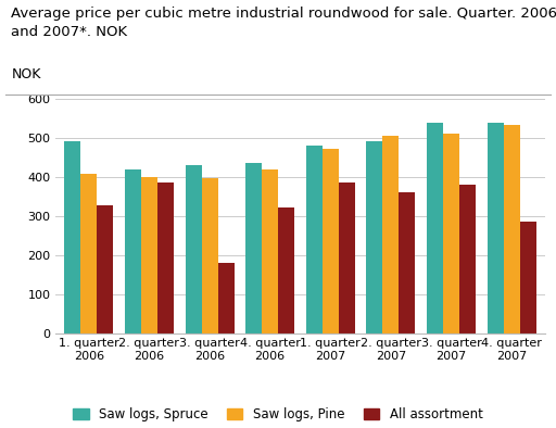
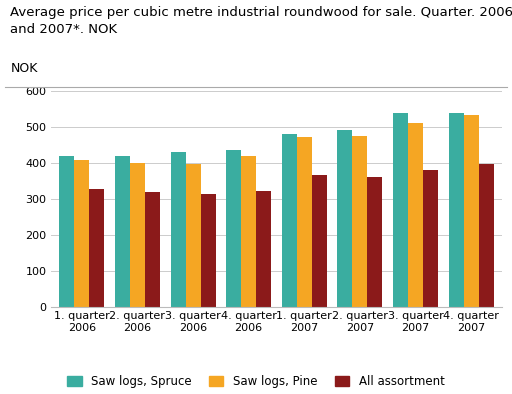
Saw logs, Spruce/1. quarter 2006: 490 -> 420
All assortment/2. quarter 2006: 385 -> 320
All assortment/3. quarter 2006: 180 -> 314
All assortment/1. quarter 2007: 385 -> 367
Saw logs, Pine/2. quarter 2007: 505 -> 474
All assortment/4. quarter 2007: 285 -> 396
